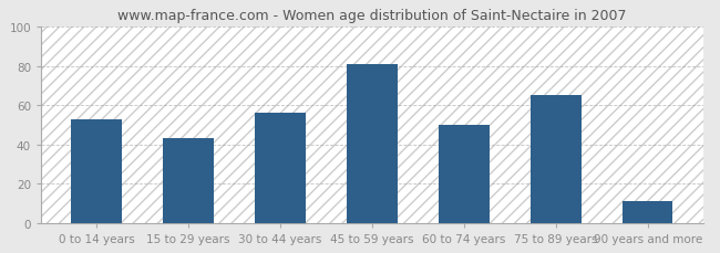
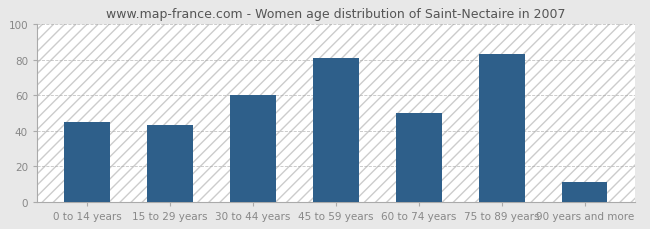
0 to 14 years: 53 -> 45
30 to 44 years: 56 -> 60
75 to 89 years: 65 -> 83
